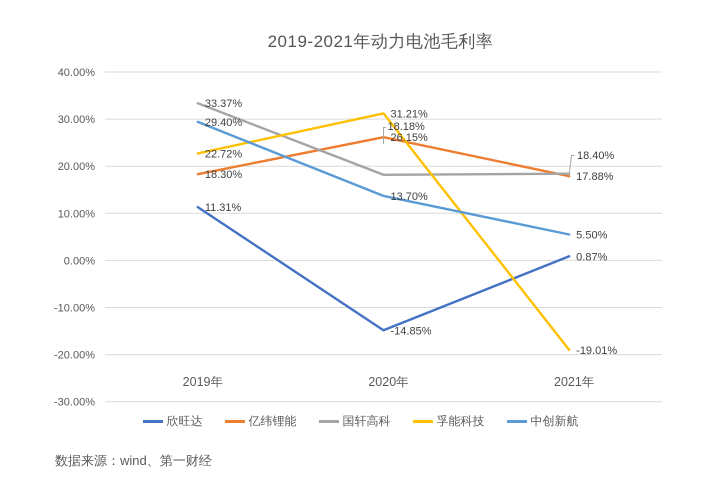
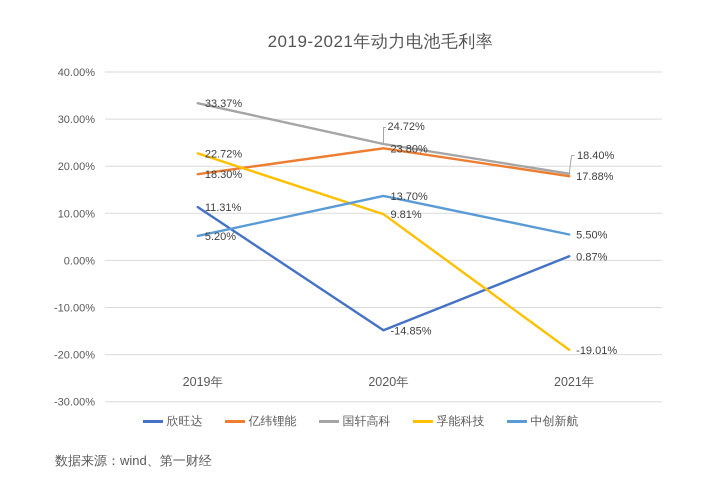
中创新航/2019年: 29.40% -> 5.20%
亿纬锂能/2020年: 26.15% -> 23.80%
国轩高科/2020年: 18.18% -> 24.72%
孚能科技/2020年: 31.21% -> 9.81%
